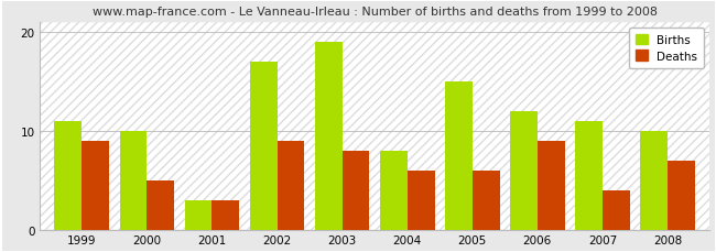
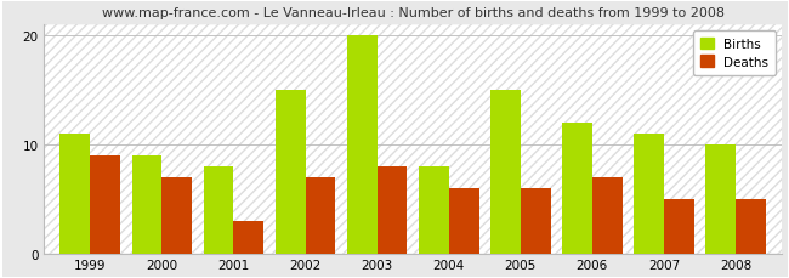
Births/2000: 10 -> 9
Deaths/2000: 5 -> 7
Births/2001: 3 -> 8
Births/2002: 17 -> 15
Deaths/2002: 9 -> 7
Births/2003: 19 -> 20
Deaths/2006: 9 -> 7
Deaths/2007: 4 -> 5
Deaths/2008: 7 -> 5
